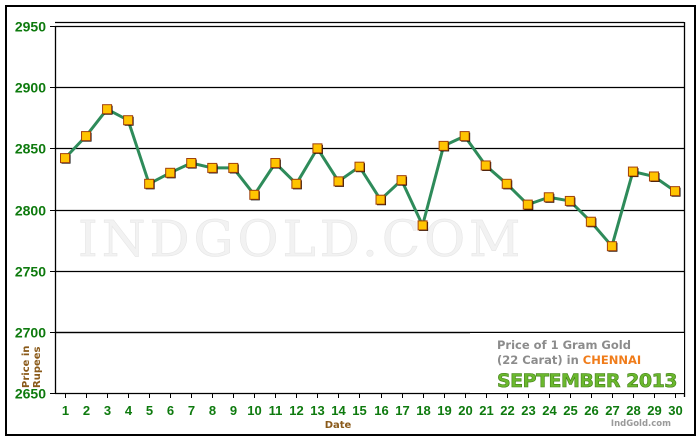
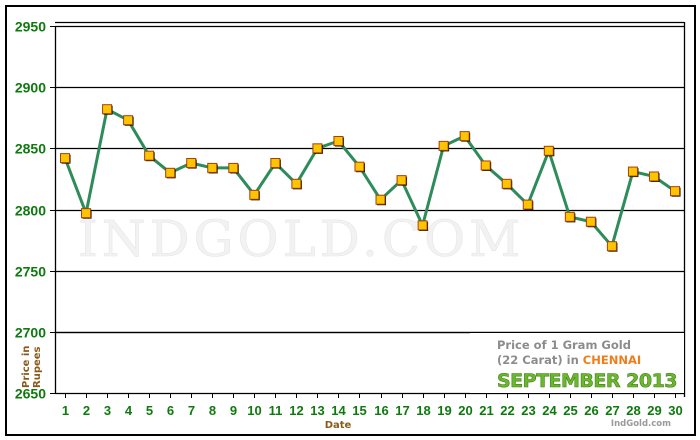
2: 2860 -> 2797
5: 2821 -> 2844
14: 2823 -> 2856
24: 2810 -> 2848
25: 2807 -> 2794
